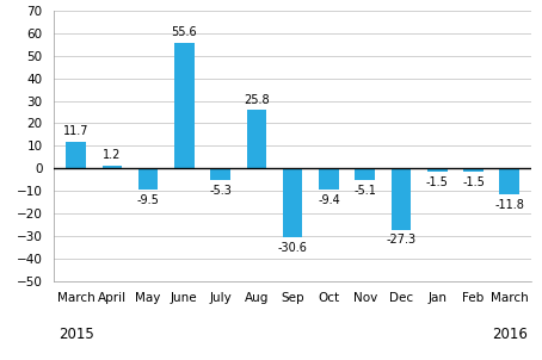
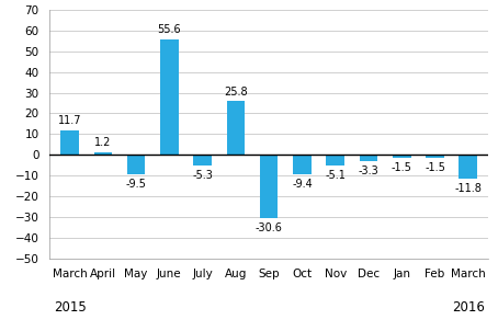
Dec: -27.3 -> -3.3
